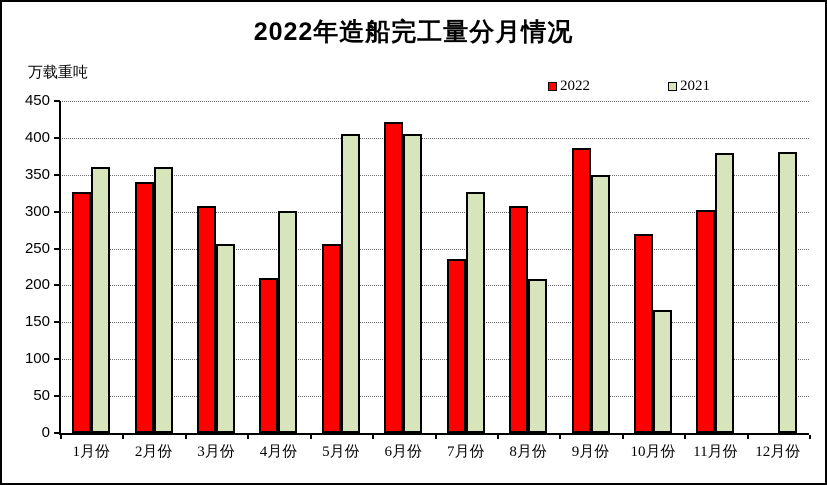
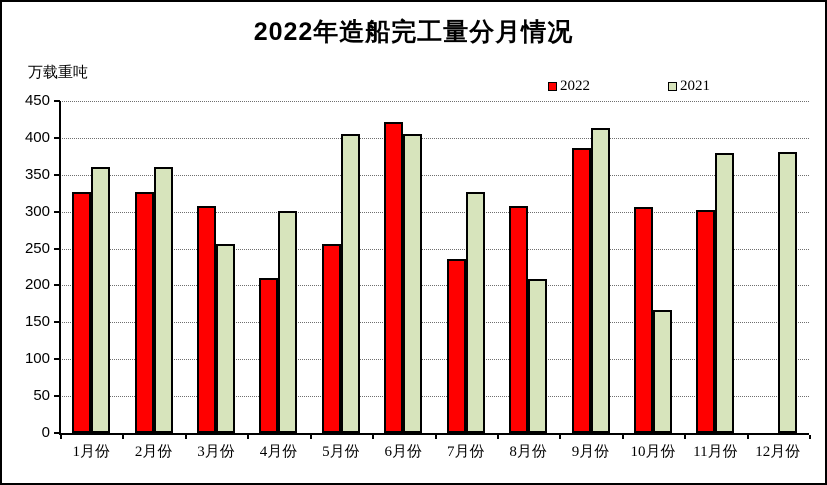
2022/2月份: 340 -> 330
2021/9月份: 350 -> 410
2022/10月份: 270 -> 310
